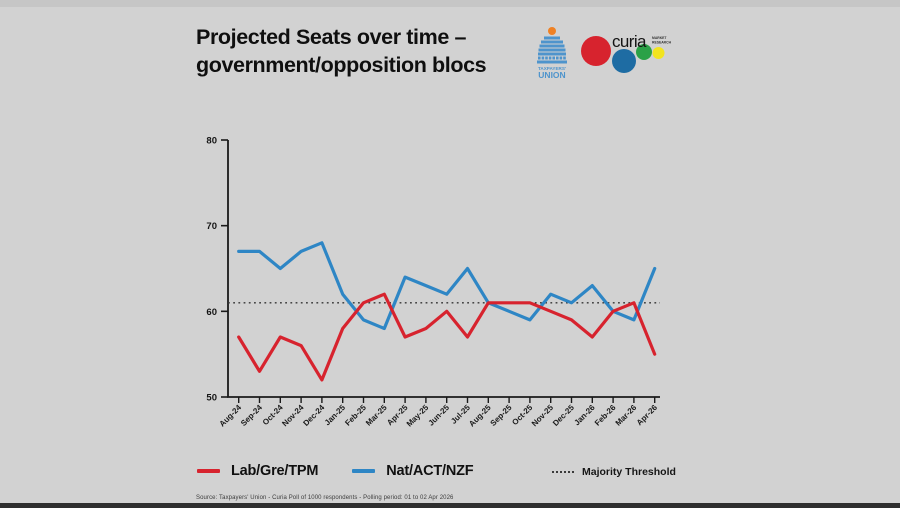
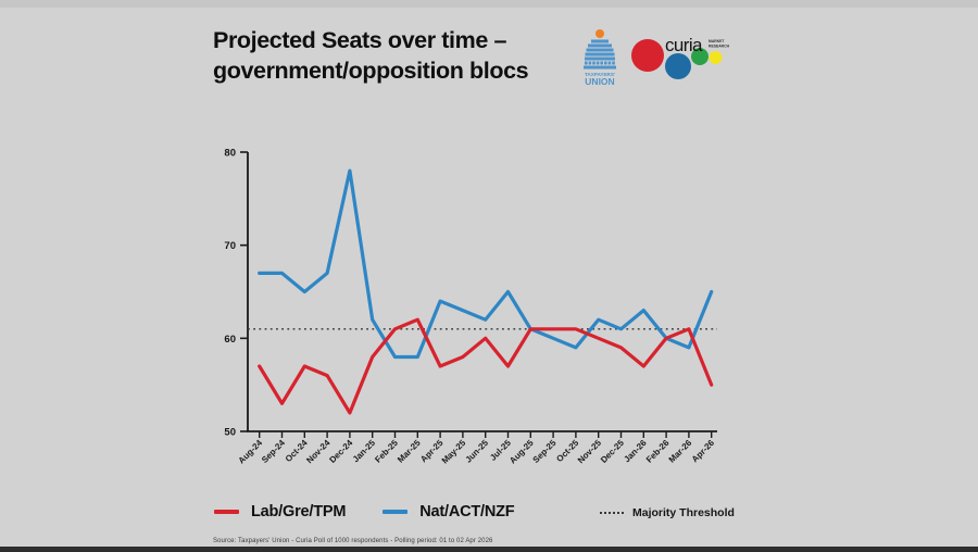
Nat/ACT/NZF/Dec-24: 68 -> 78
Nat/ACT/NZF/Feb-25: 59 -> 58
